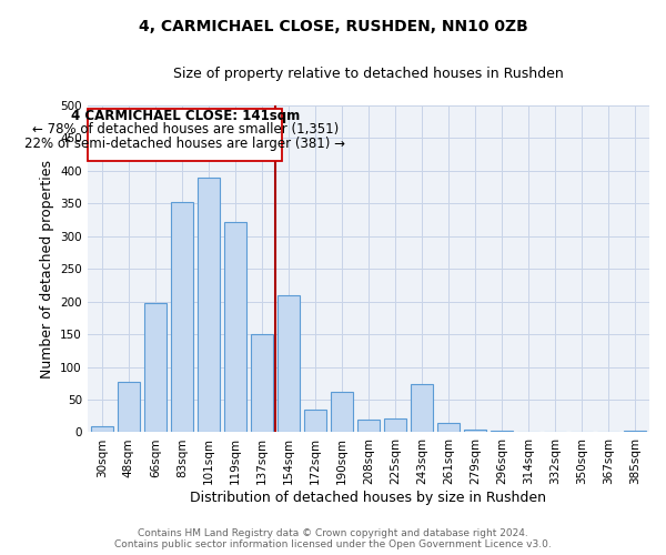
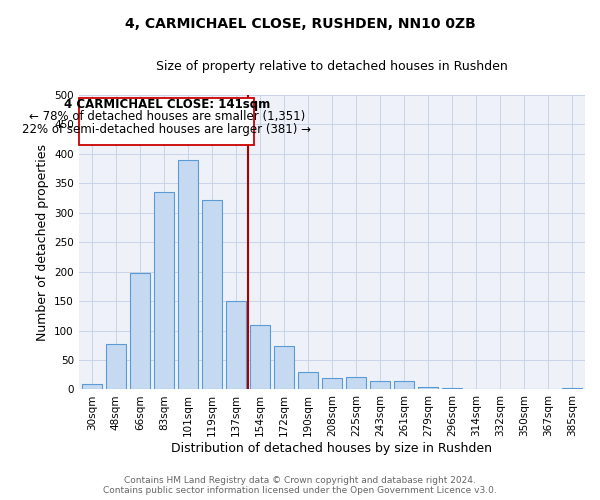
83sqm: 352 -> 335
154sqm: 210 -> 109
172sqm: 34 -> 73
190sqm: 62 -> 30
243sqm: 74 -> 15
